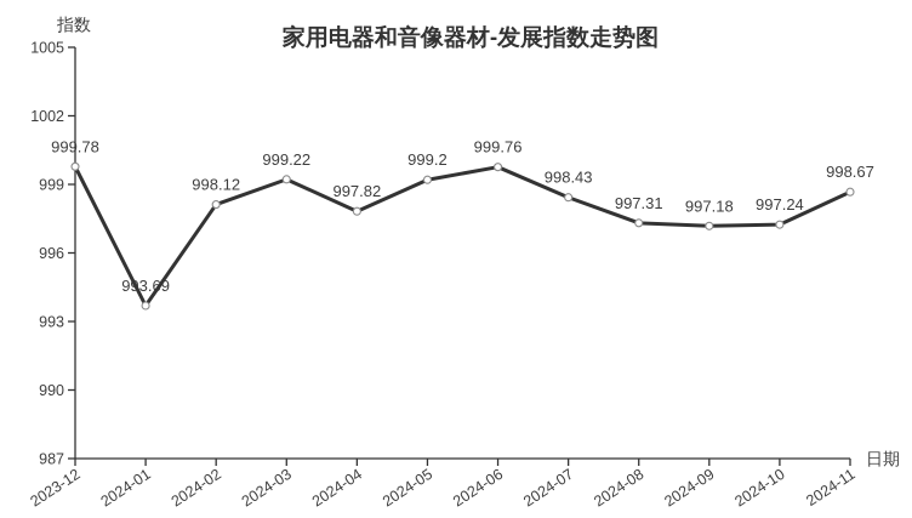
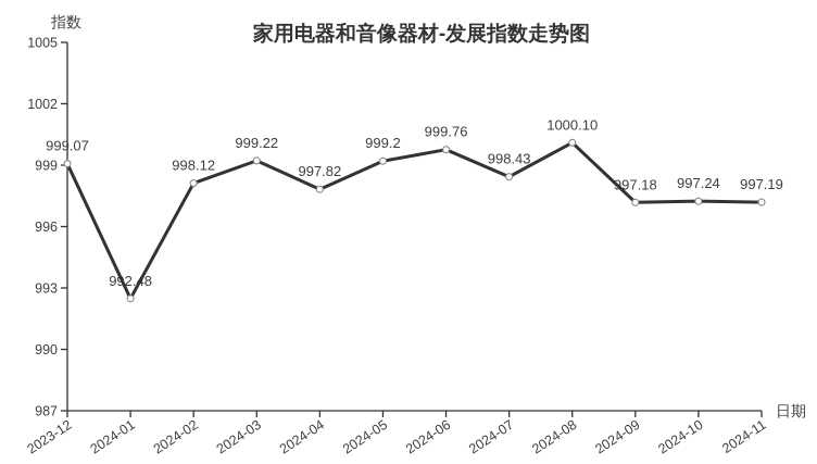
2023-12: 999.78 -> 999.07
2024-01: 993.69 -> 992.48
2024-08: 997.31 -> 1000.10
2024-11: 998.67 -> 997.19
